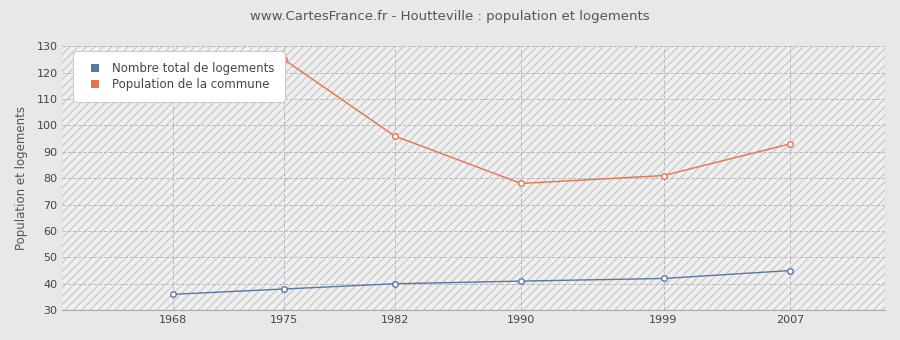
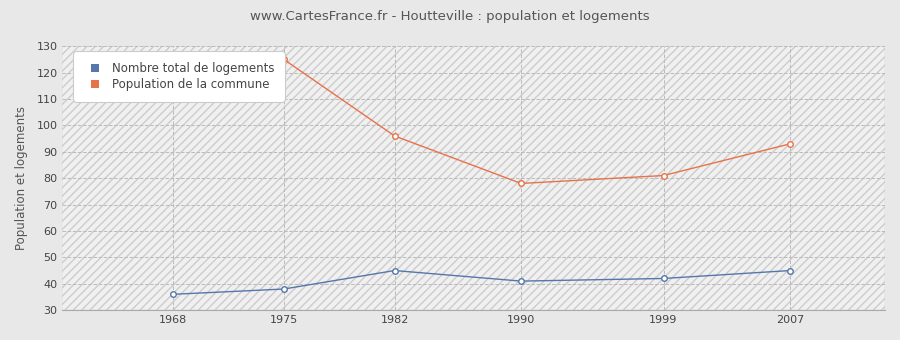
Nombre total de logements/1982: 40 -> 45
